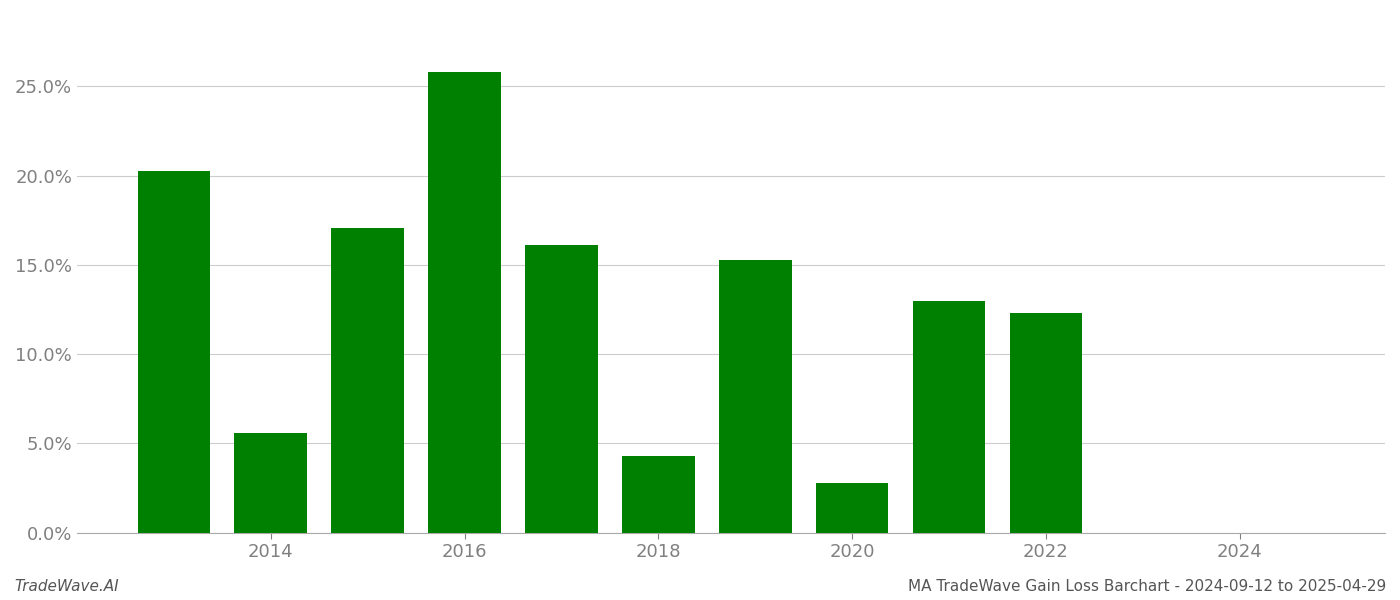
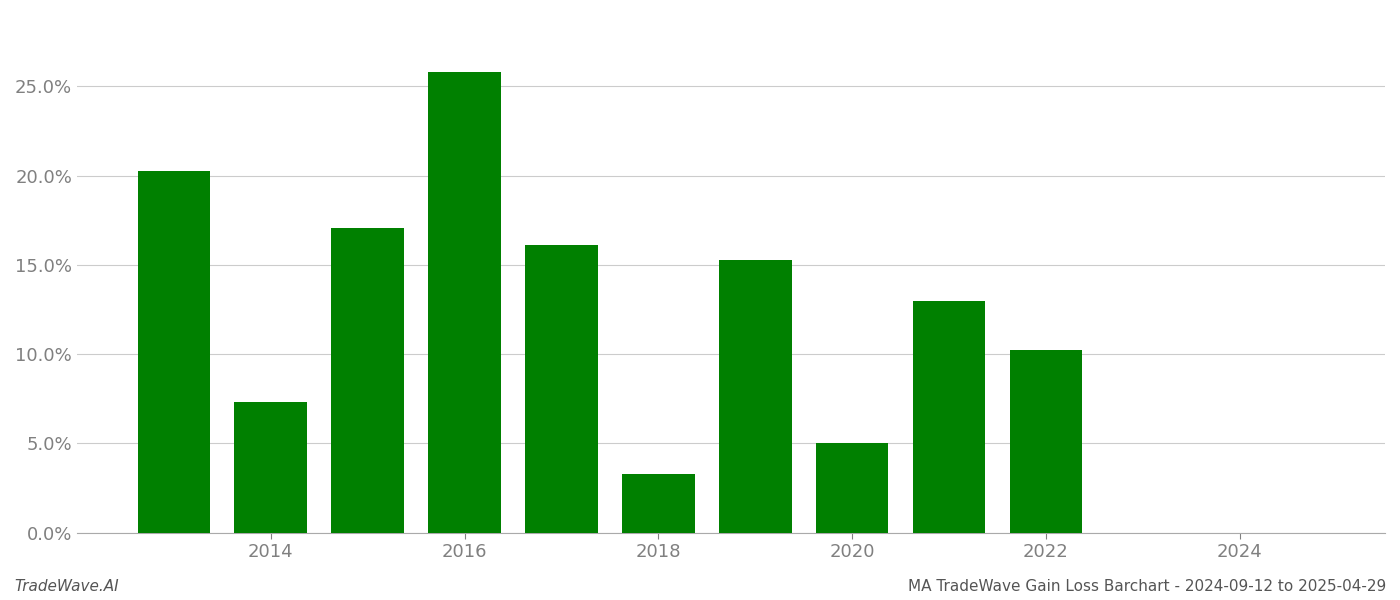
2014: 5.6% -> 7.3%
2018: 4.3% -> 3.3%
2020: 2.8% -> 5.0%
2022: 12.3% -> 10.2%
